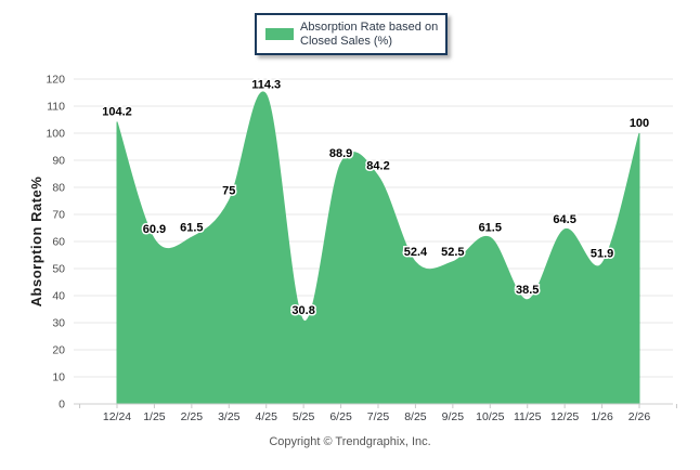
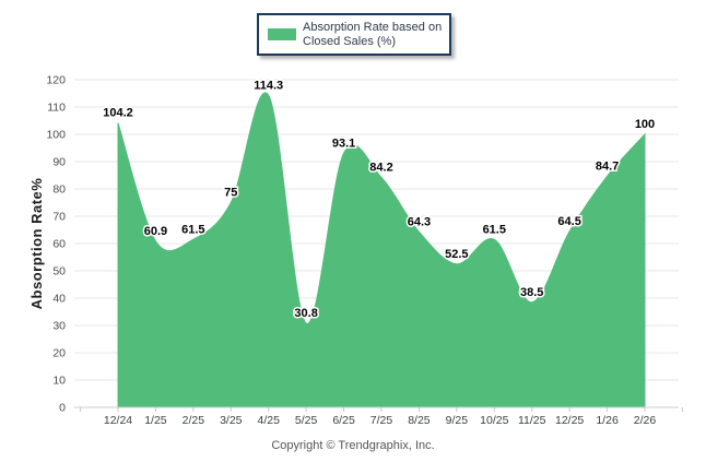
6/25: 88.9 -> 93.1
8/25: 52.4 -> 64.3
1/26: 51.9 -> 84.7
